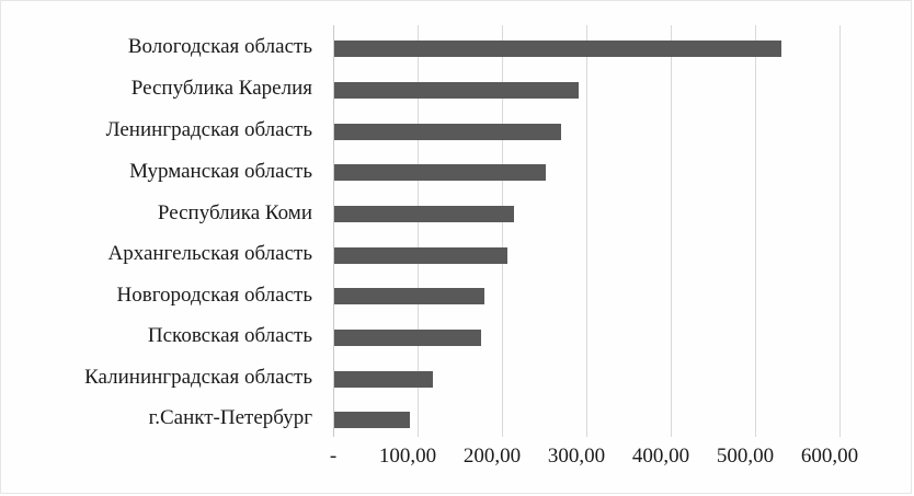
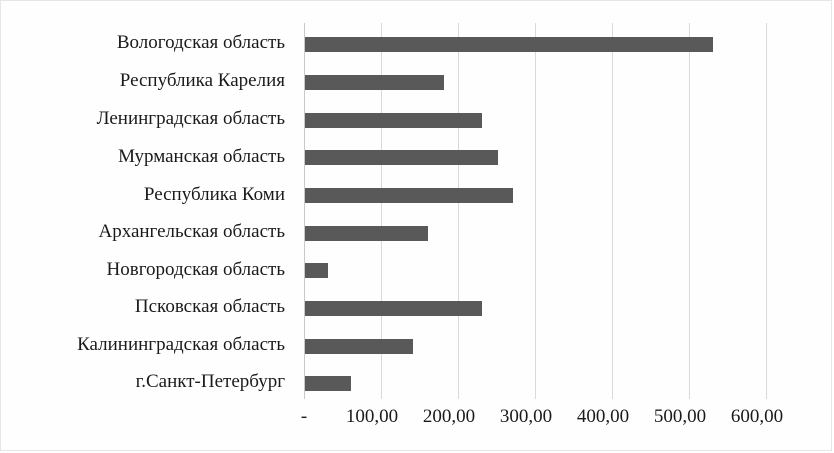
Республика Карелия: 290 -> 180
Ленинградская область: 270 -> 230
Республика Коми: 210 -> 270
Архангельская область: 200 -> 160
Новгородская область: 180 -> 30
Псковская область: 170 -> 230
Калининградская область: 120 -> 140
г.Санкт-Петербург: 90 -> 60
